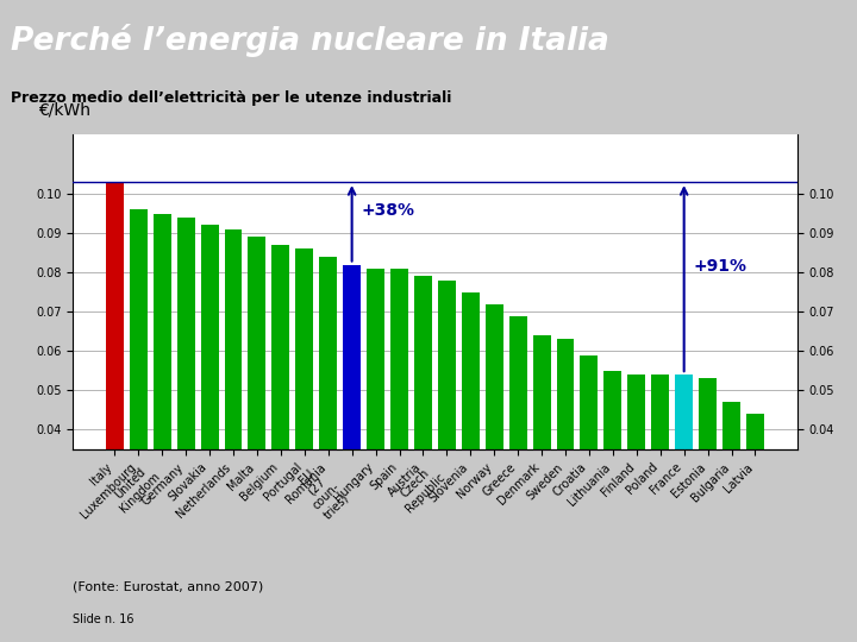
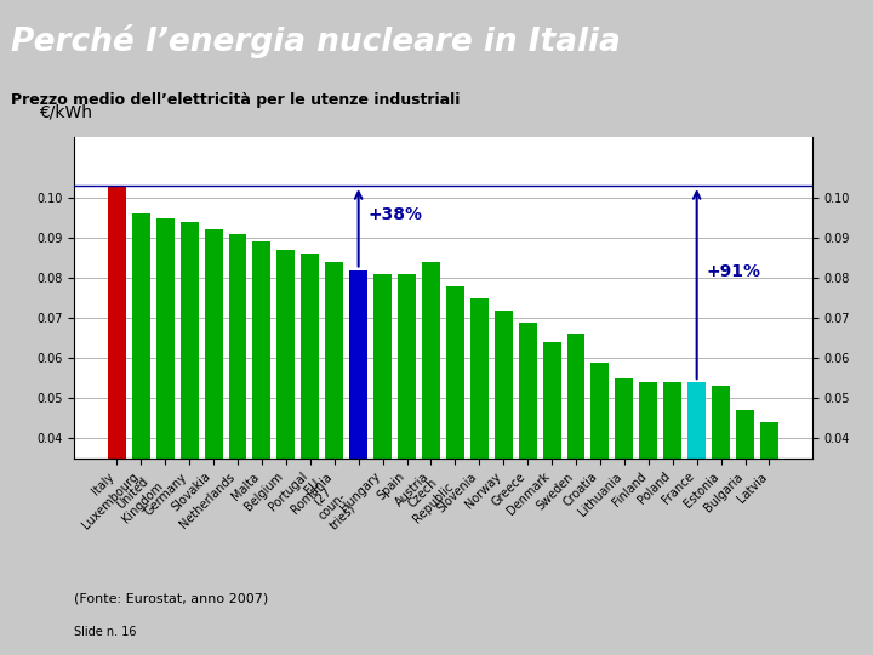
Austria: 0.079 -> 0.084
Sweden: 0.063 -> 0.066
